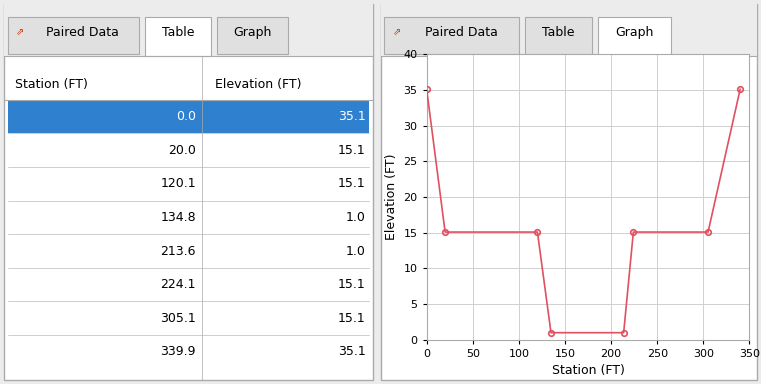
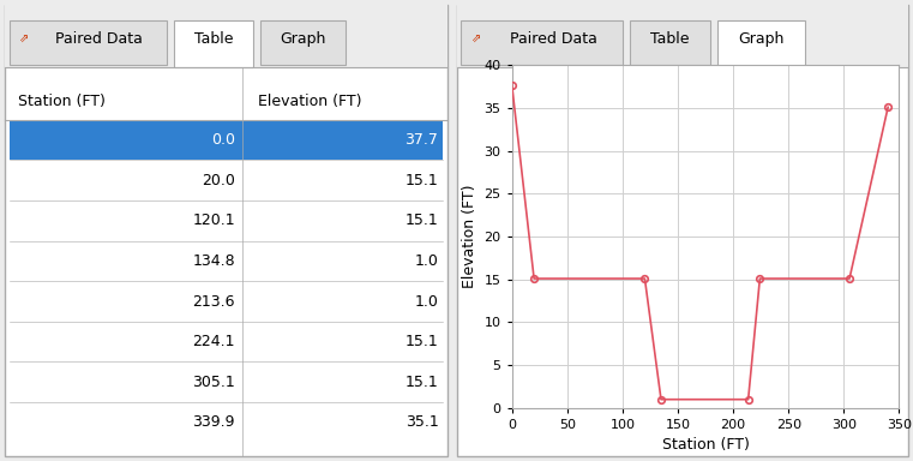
0: 35.1 -> 37.7
